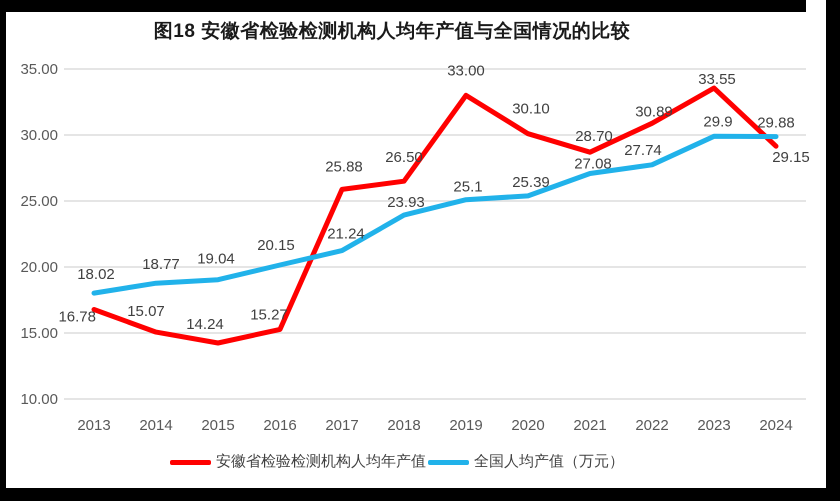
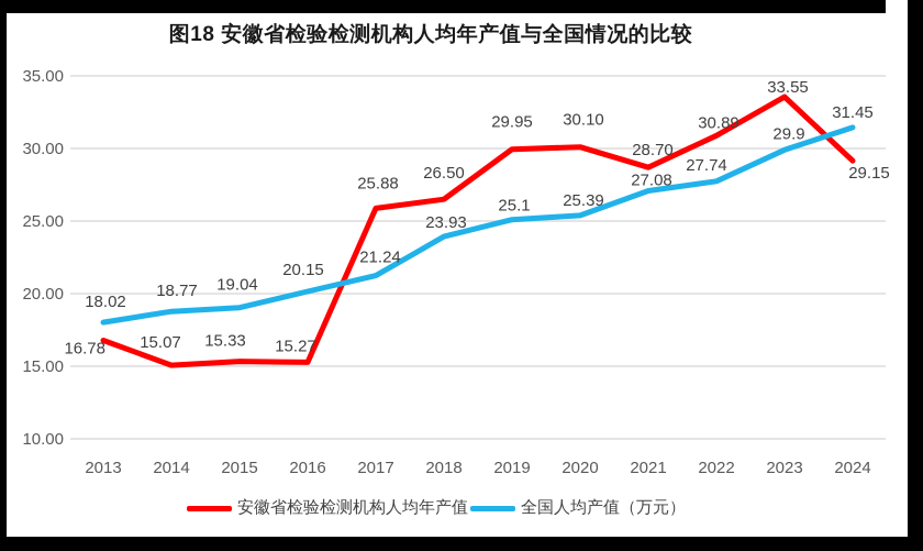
安徽省检验检测机构人均年产值/2015: 14.24 -> 15.33
安徽省检验检测机构人均年产值/2019: 33.00 -> 29.95
全国人均产值（万元）/2024: 29.88 -> 31.45
